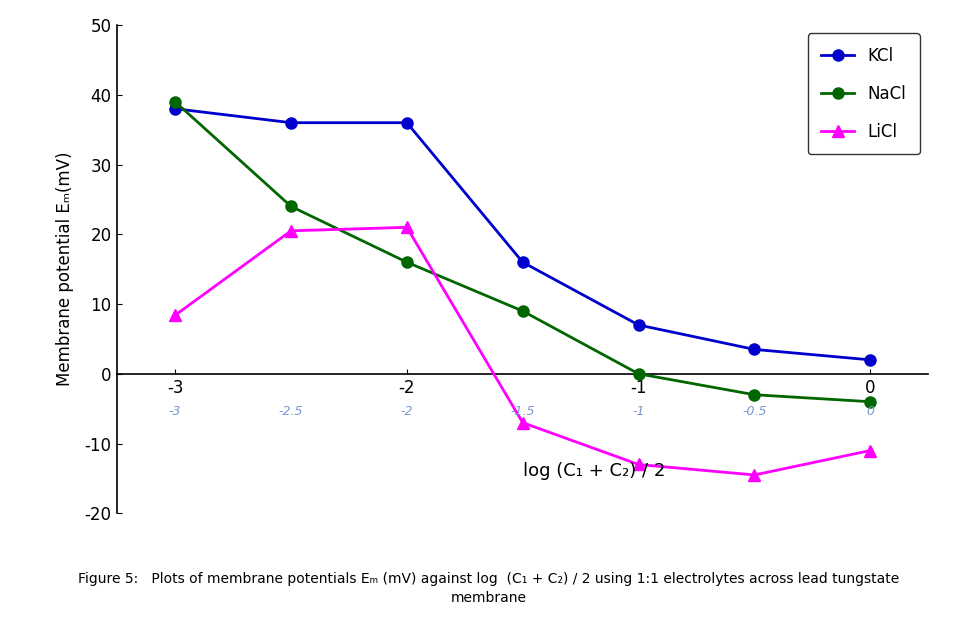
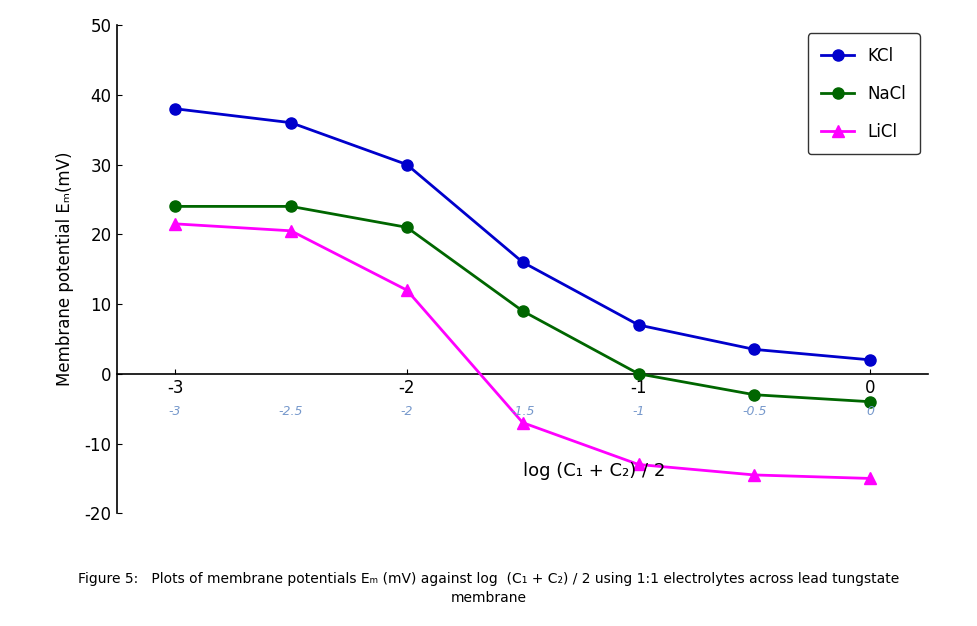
NaCl/-3: 39 -> 24
LiCl/-3: 8.4 -> 21.5
KCl/-2: 36.0 -> 30.0
NaCl/-2: 16 -> 21
LiCl/-2: 21.0 -> 12.0
LiCl/0: -11.0 -> -15.0
